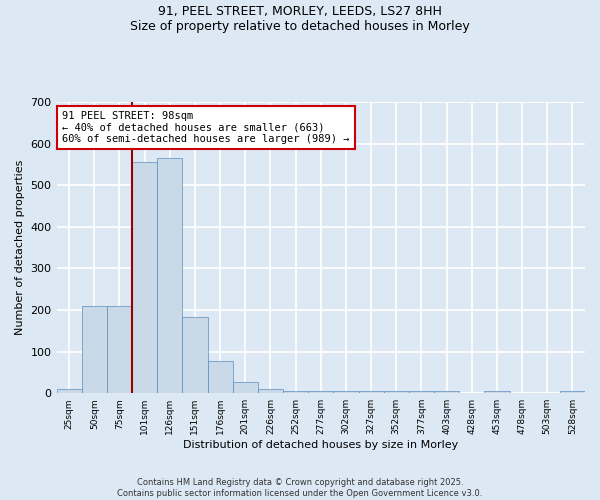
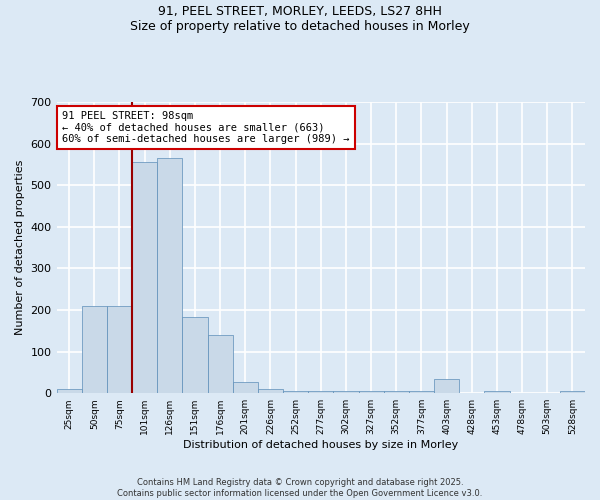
176sqm: 78 -> 140
403sqm: 5 -> 35
